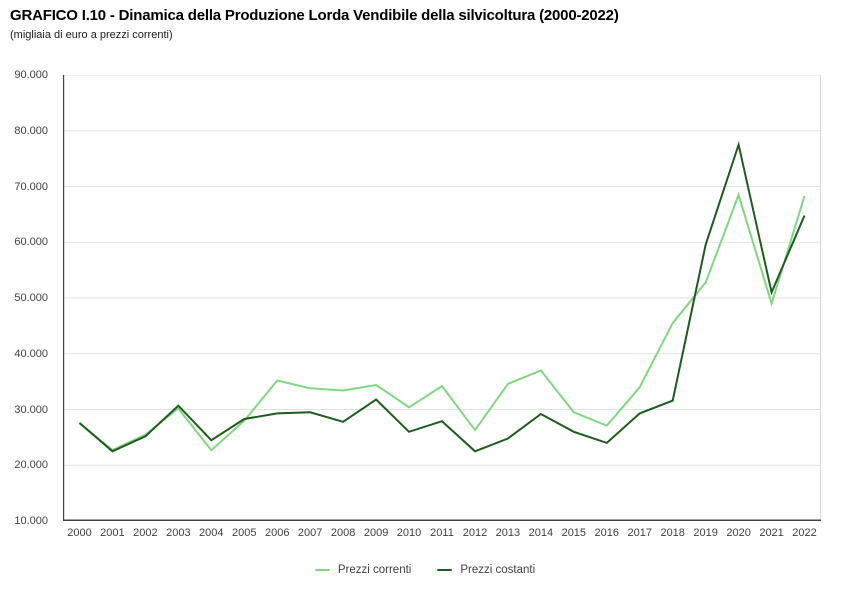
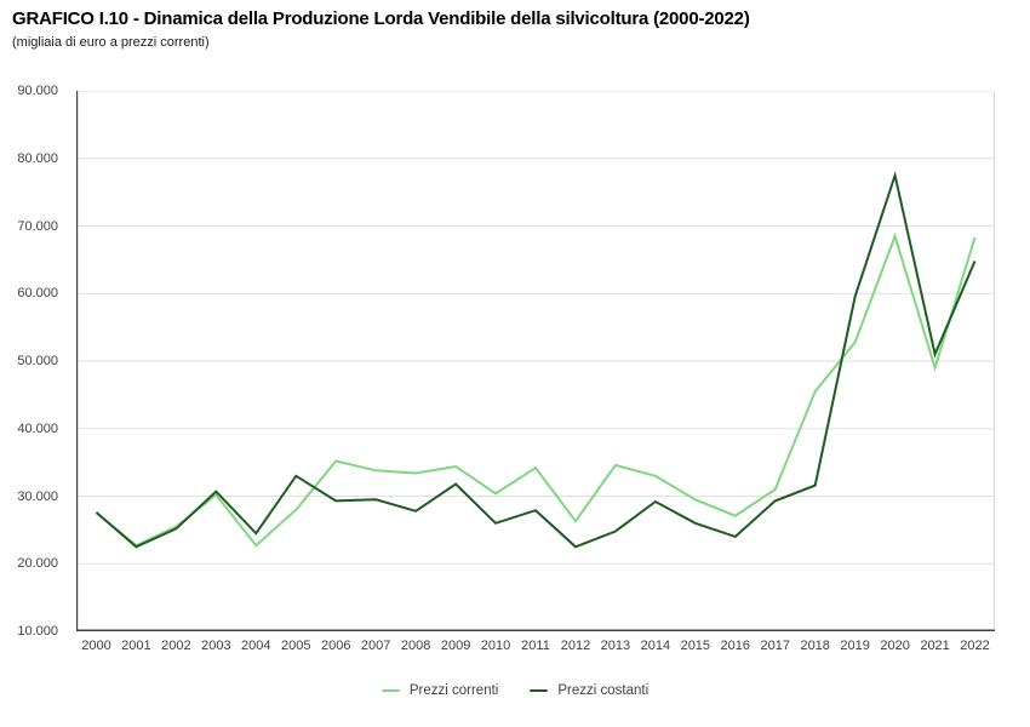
Prezzi costanti/2005: 28000 -> 33000
Prezzi correnti/2014: 37000 -> 33000
Prezzi correnti/2017: 34000 -> 31000
